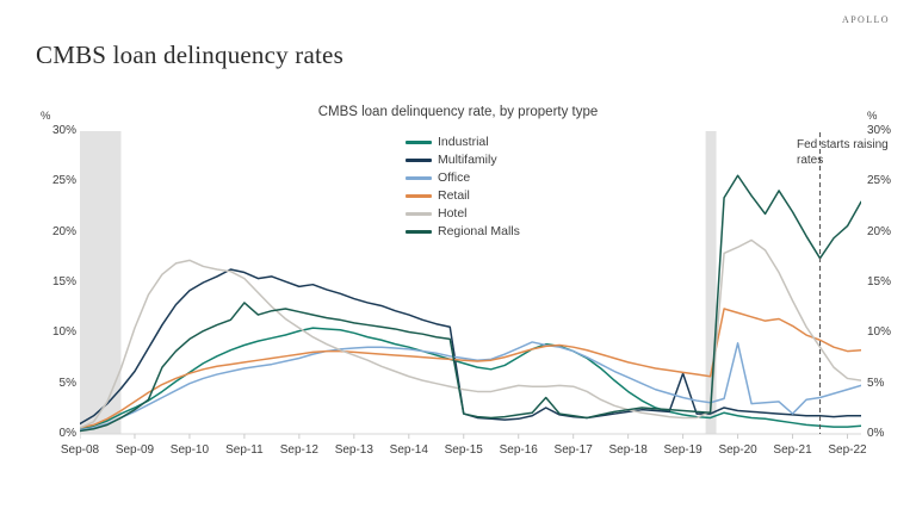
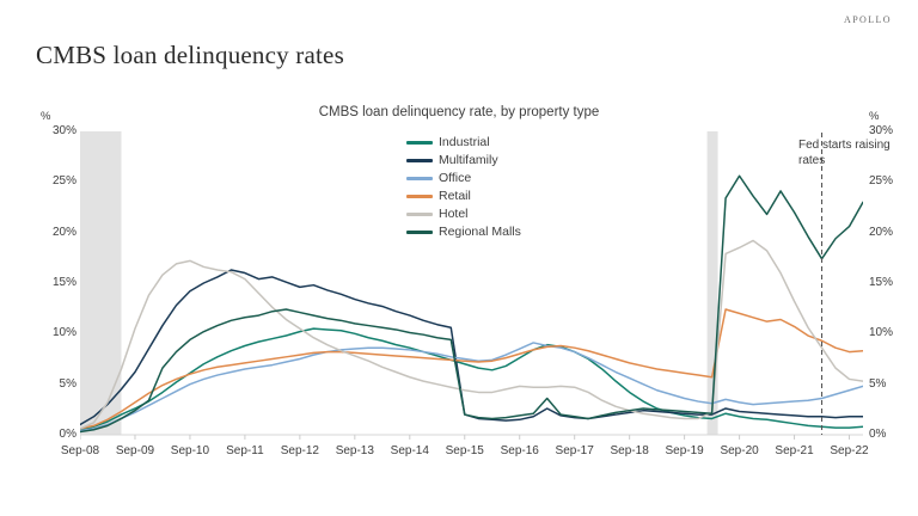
Regional Malls/Sep-11: 13% -> 12%
Multifamily/Sep-19: 6% -> 2%
Office/Sep-20: 9% -> 3%
Office/Sep-21: 2% -> 3%
